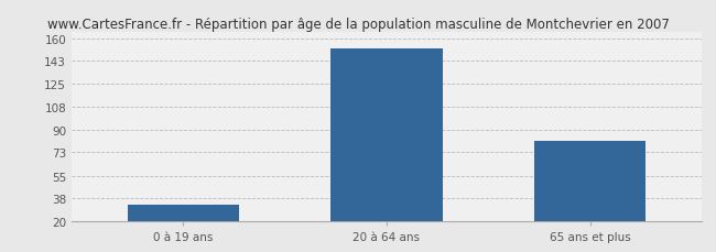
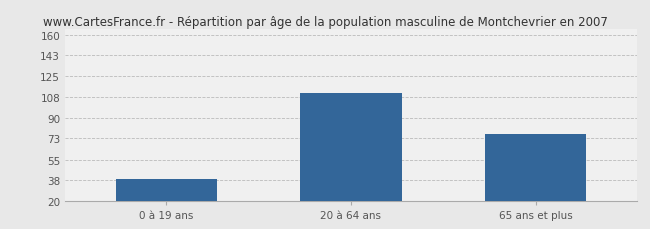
0 à 19 ans: 33 -> 39
20 à 64 ans: 152 -> 111
65 ans et plus: 82 -> 77
